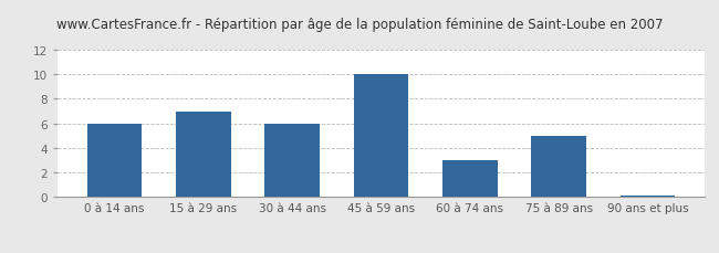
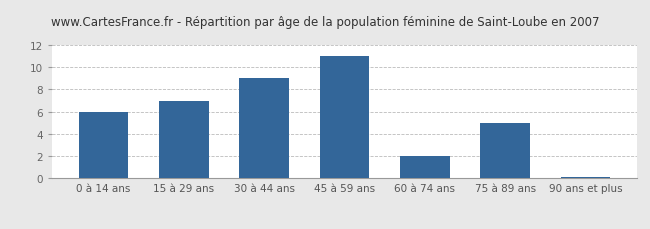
30 à 44 ans: 6.0 -> 9.0
45 à 59 ans: 10.0 -> 11.0
60 à 74 ans: 3.0 -> 2.0
